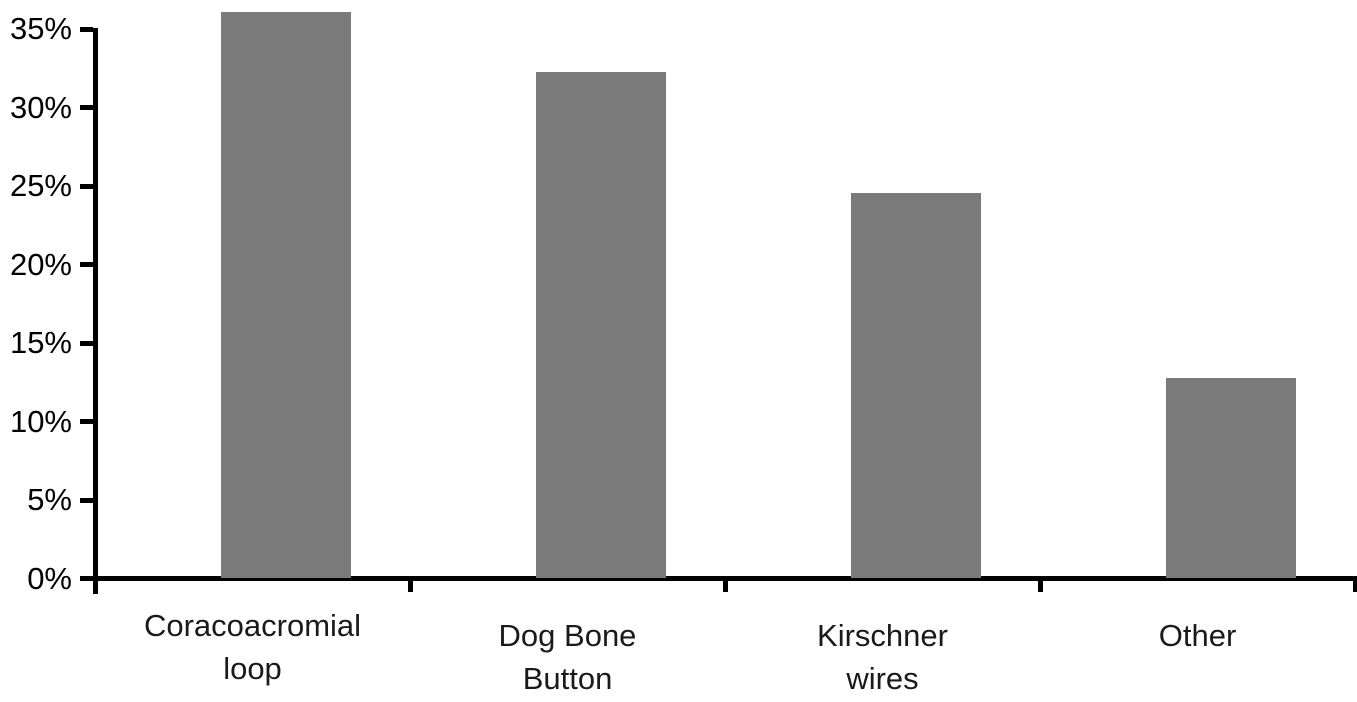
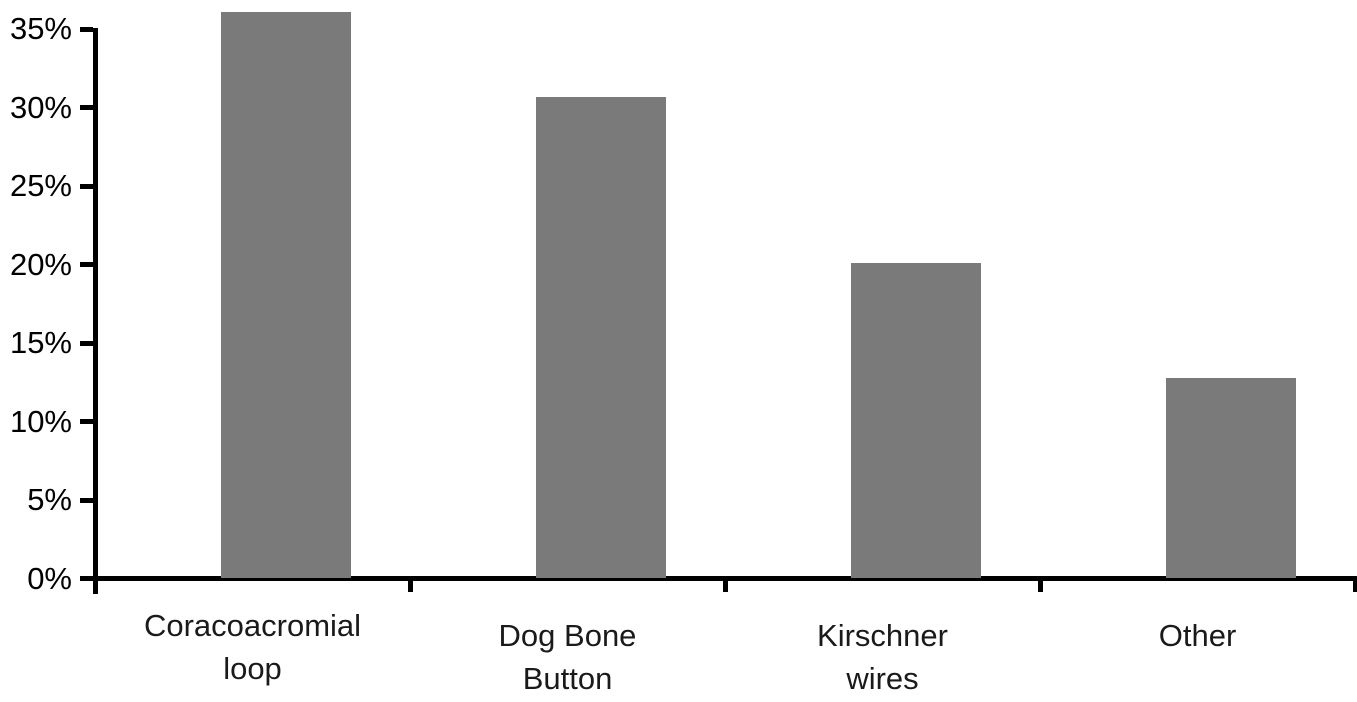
Dog Bone Button: 32.3% -> 30.7%
Kirschner wires: 24.6% -> 20.1%
